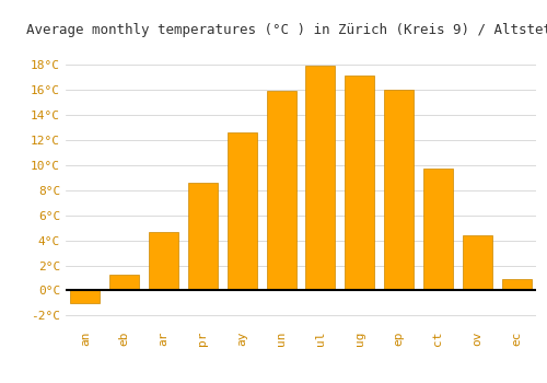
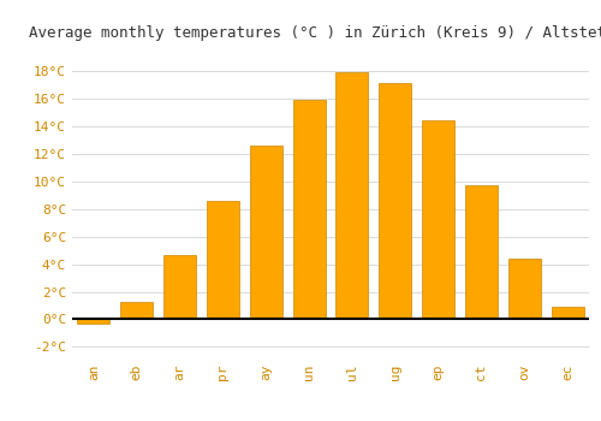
an: -1.0°C -> -0.3°C
ep: 16.0°C -> 14.4°C
